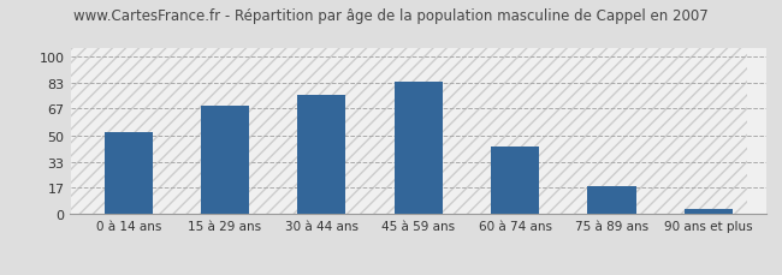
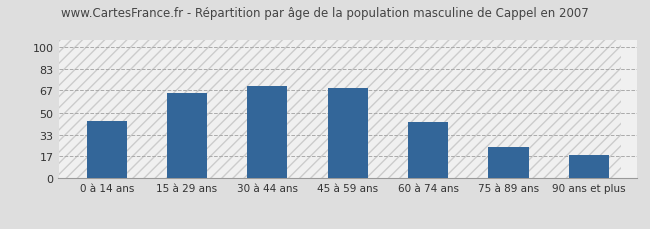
0 à 14 ans: 52 -> 44
15 à 29 ans: 69 -> 65
30 à 44 ans: 76 -> 70
45 à 59 ans: 84 -> 69
75 à 89 ans: 18 -> 24
90 ans et plus: 3 -> 18
